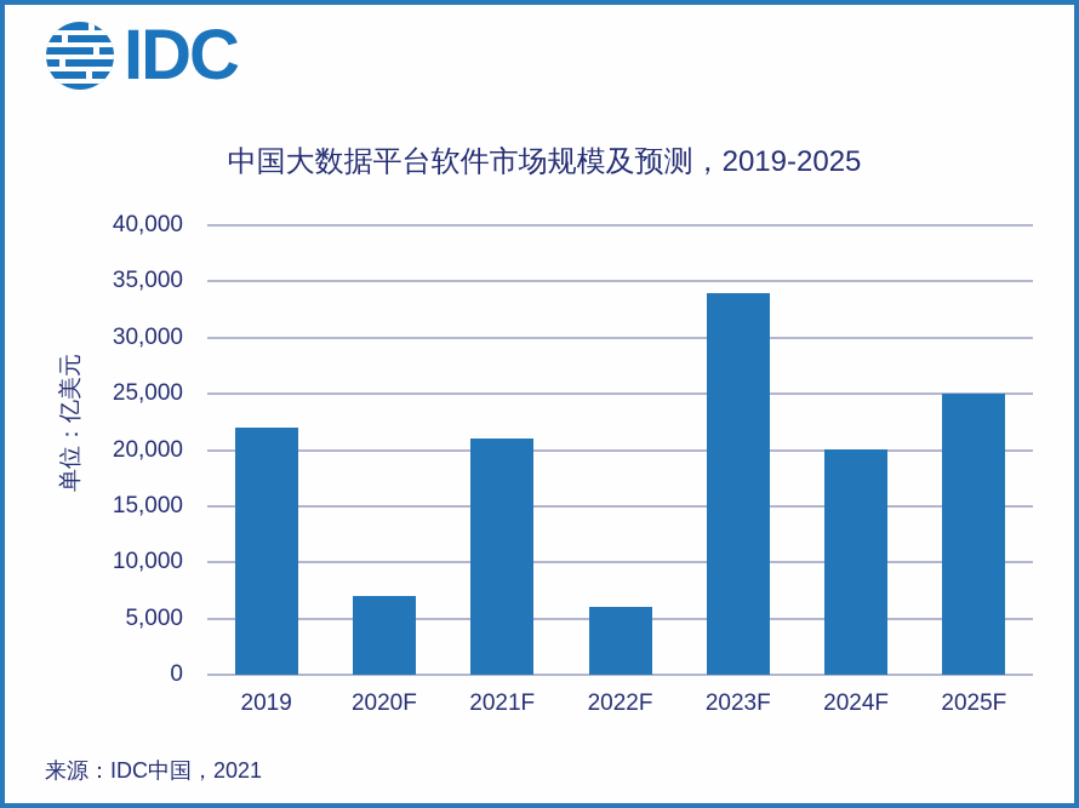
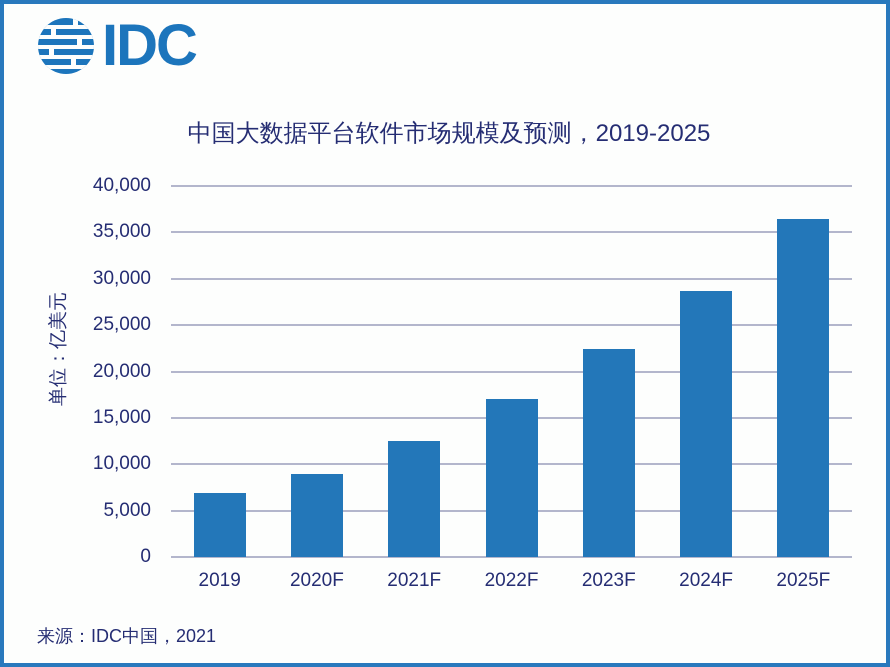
2019: 22000 -> 7000
2020F: 7000 -> 9000
2021F: 21000 -> 12000
2022F: 6000 -> 17000
2023F: 34000 -> 22000
2024F: 20000 -> 29000
2025F: 25000 -> 36000
